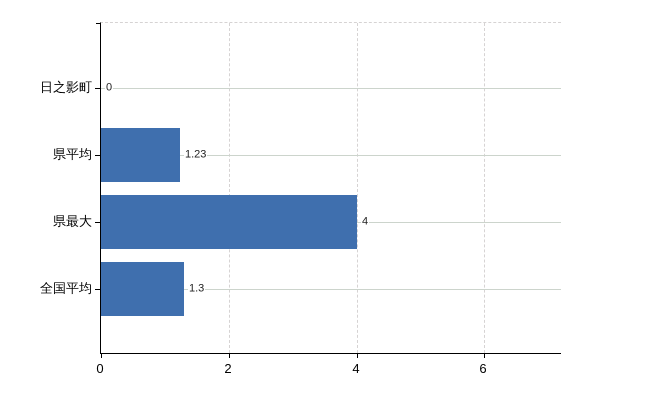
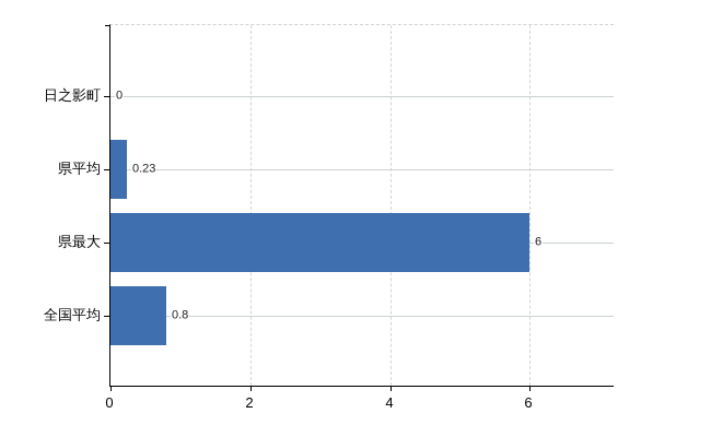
県平均: 1.23 -> 0.23
県最大: 4 -> 6
全国平均: 1.3 -> 0.8
